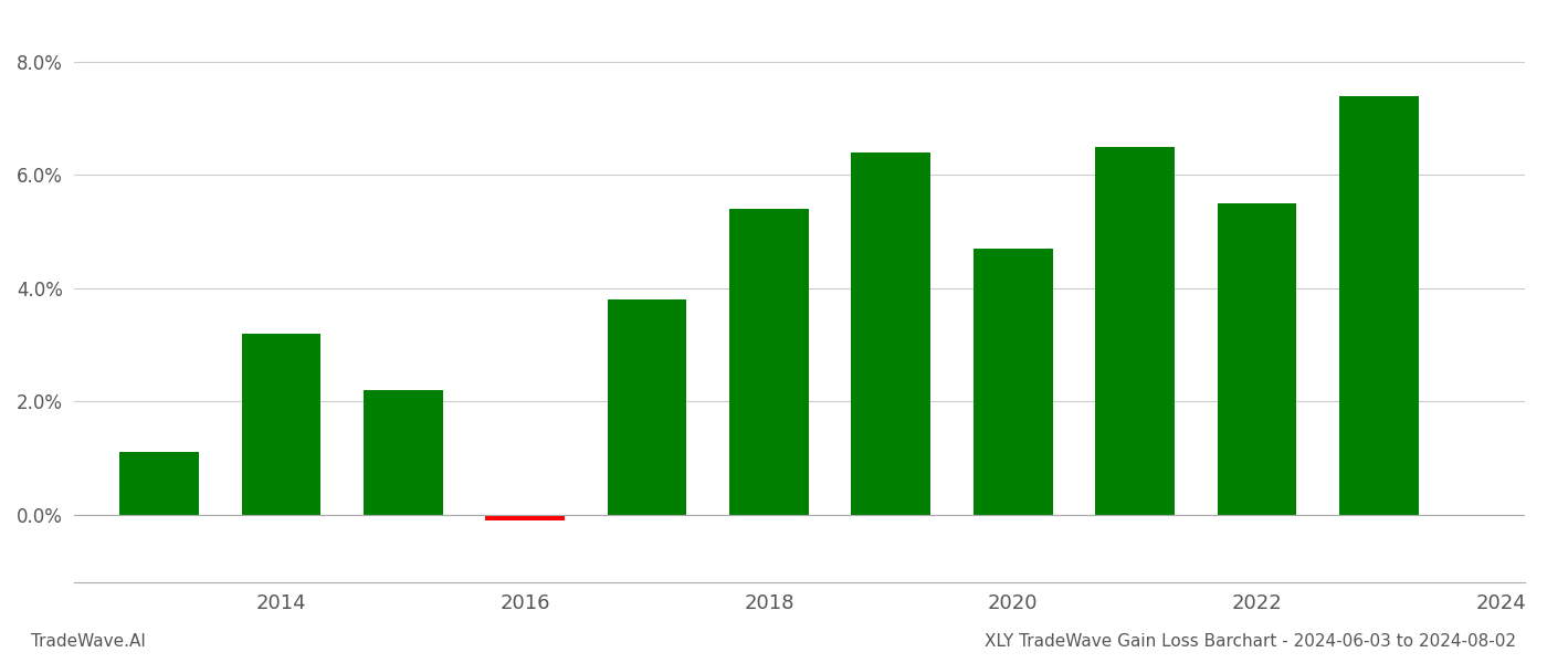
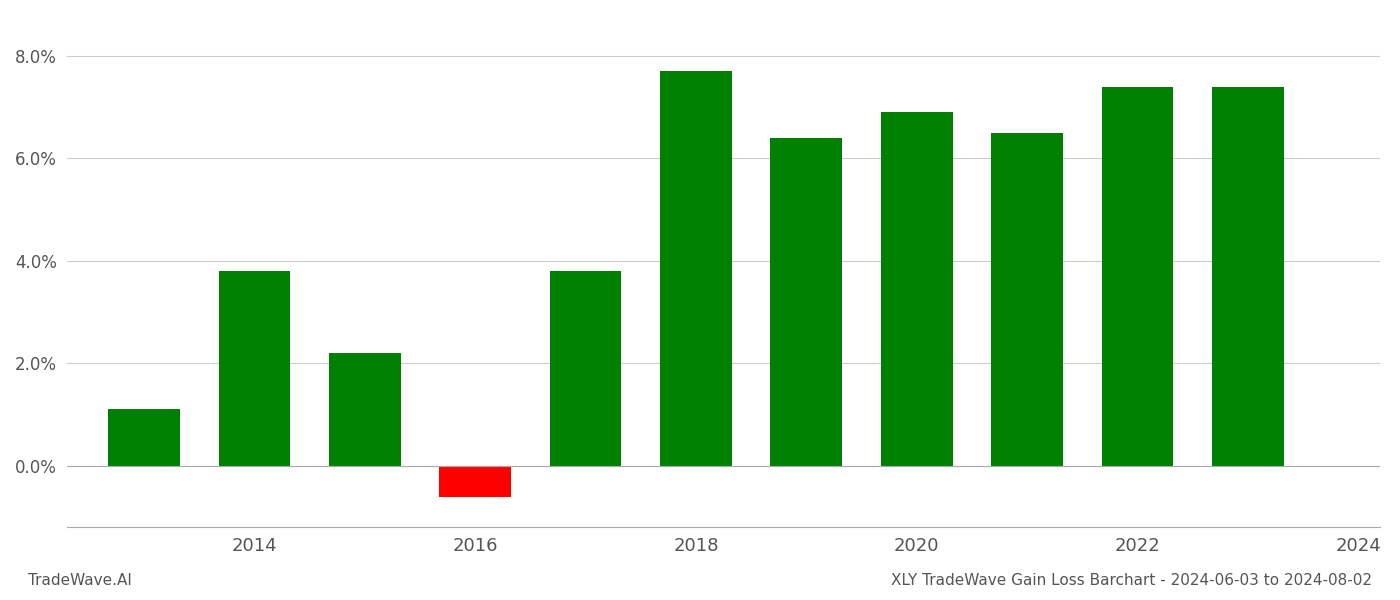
2014: 3.2% -> 3.8%
2016: -0.1% -> -0.6%
2018: 5.4% -> 7.7%
2020: 4.7% -> 6.9%
2022: 5.5% -> 7.4%
